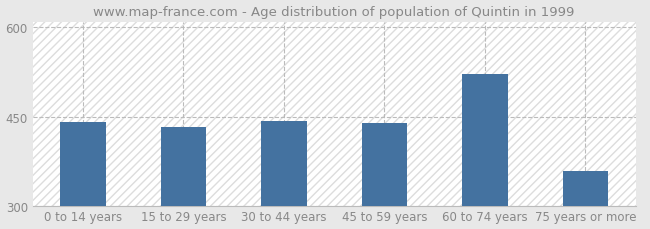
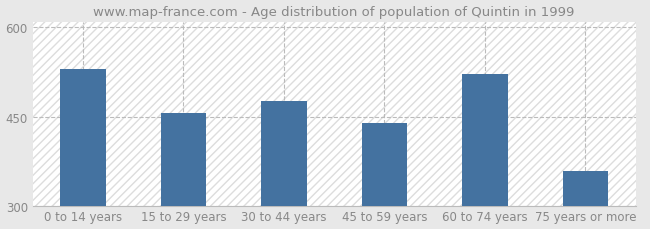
0 to 14 years: 440 -> 530
15 to 29 years: 433 -> 456
30 to 44 years: 443 -> 476
